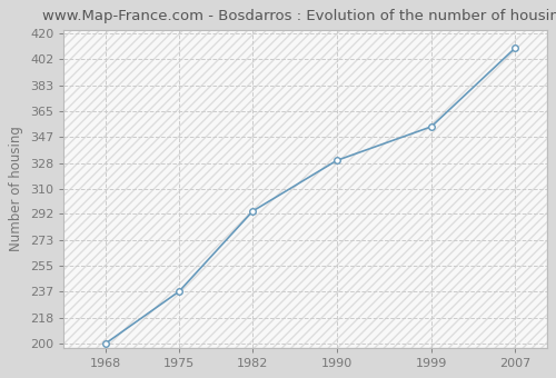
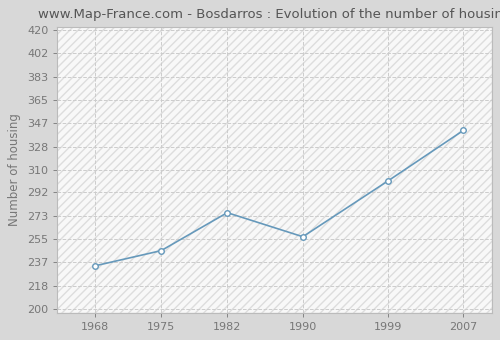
1968: 200 -> 234
1975: 237 -> 246
1982: 294 -> 276
1990: 330 -> 257
1999: 354 -> 301
2007: 410 -> 341
